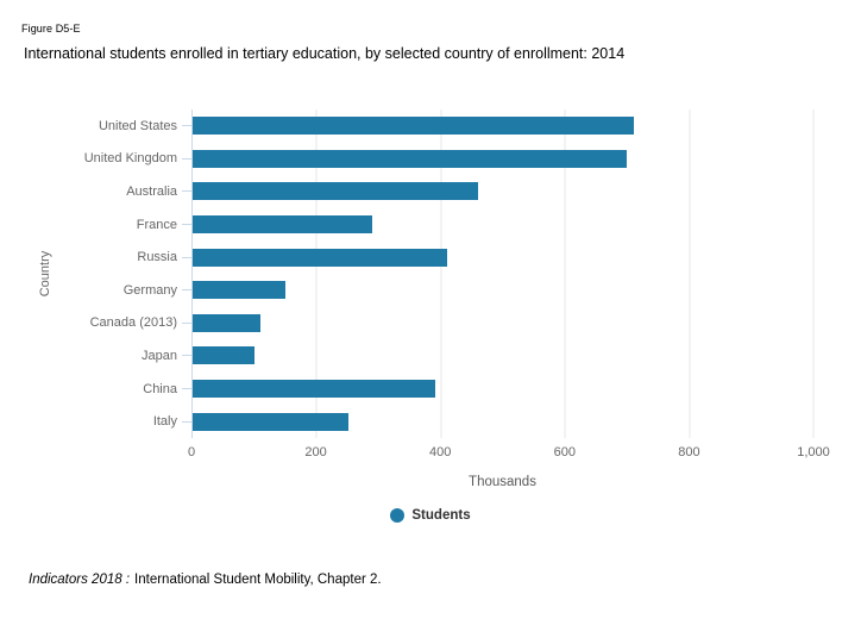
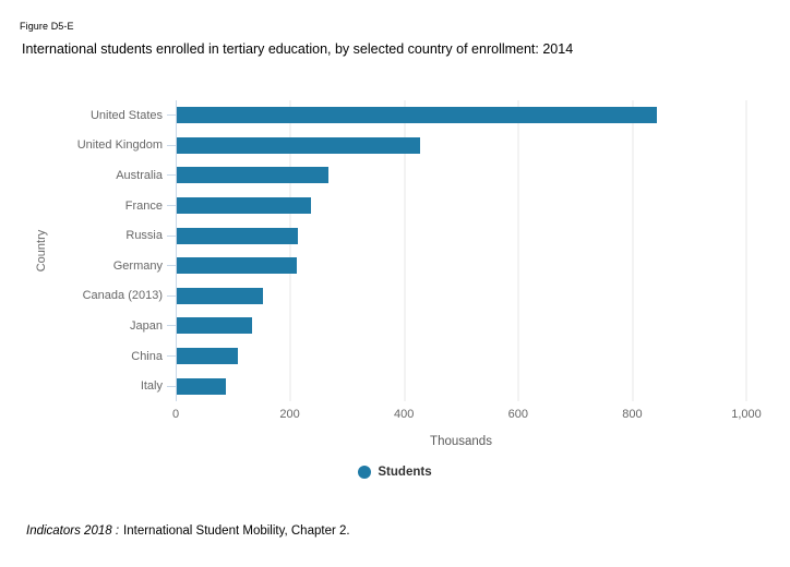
United States: 710 -> 840
United Kingdom: 700 -> 430
Australia: 460 -> 270
France: 290 -> 240
Russia: 410 -> 210
Germany: 150 -> 210
Canada (2013): 110 -> 150
Japan: 100 -> 130
China: 390 -> 110
Italy: 250 -> 90
